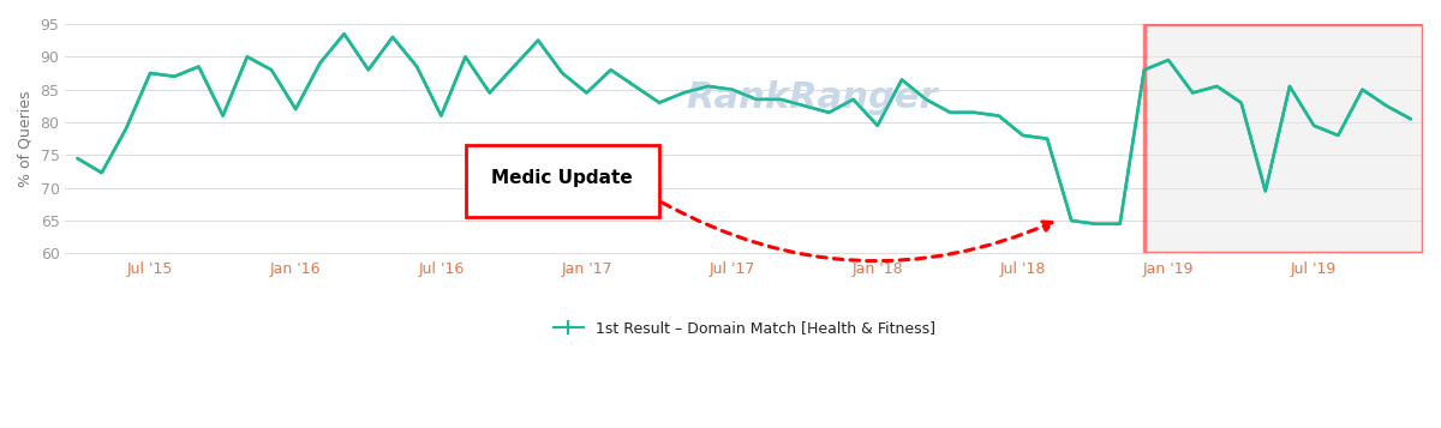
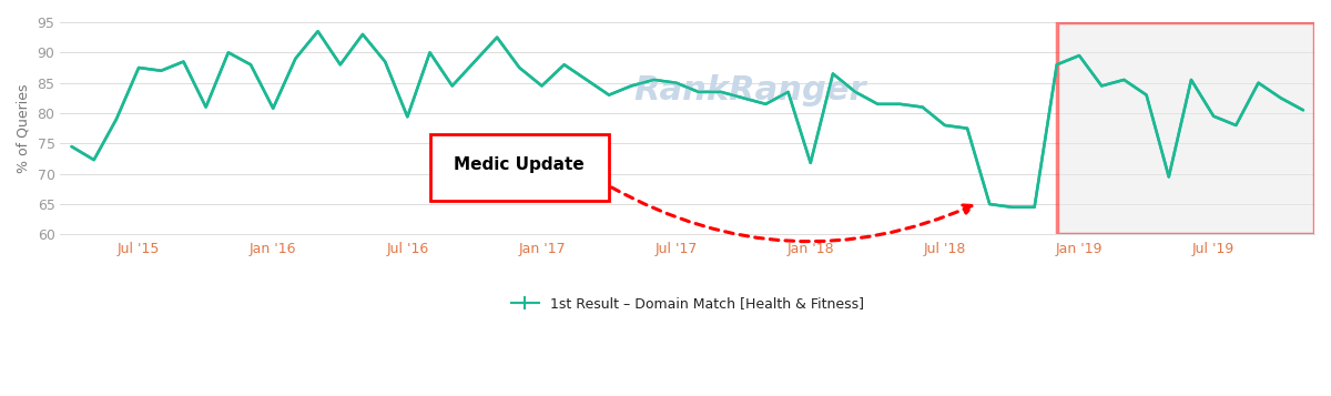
Jan '16: 82.0 -> 80.8
Jul '16: 81.0 -> 79.4
Jan '18: 79.5 -> 71.8
